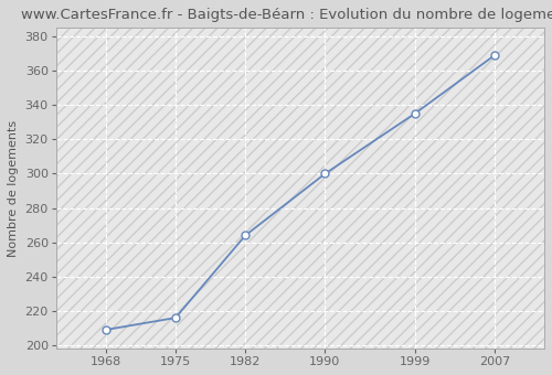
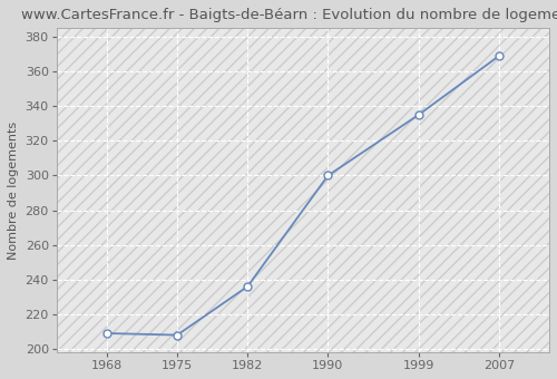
1975: 216 -> 208
1982: 264 -> 236
